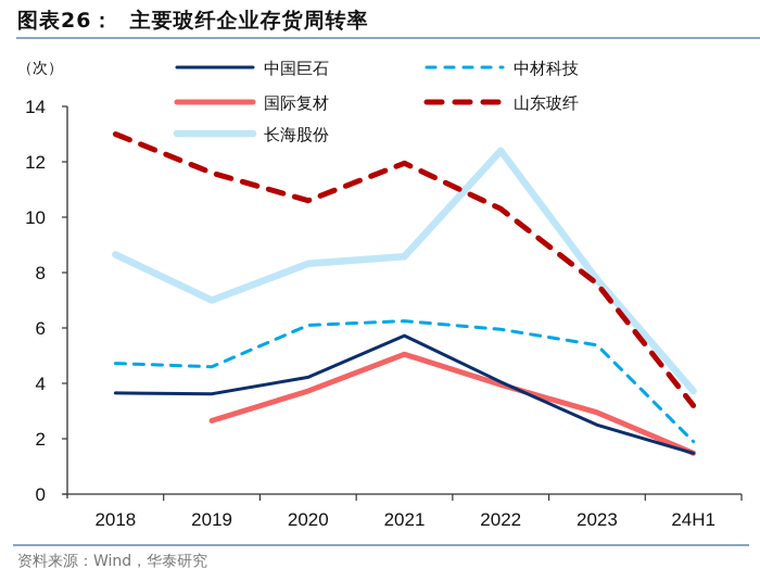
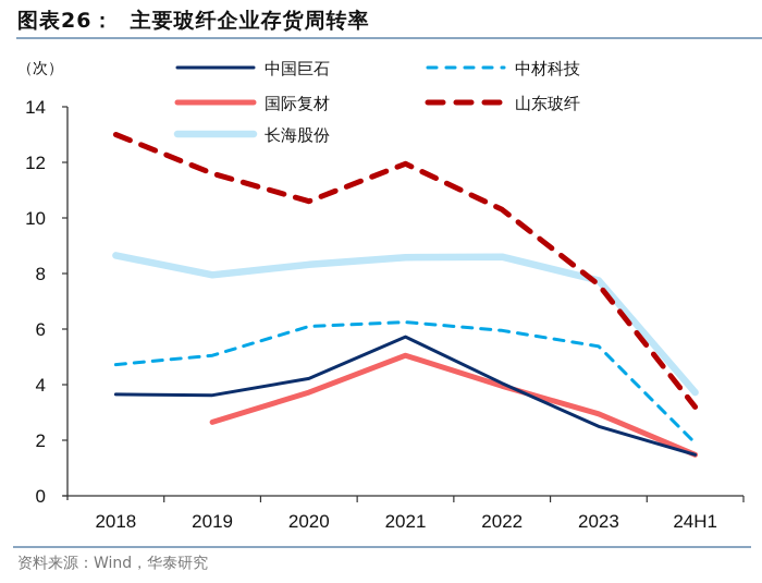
中材科技/2019: 4.6 -> 5.0
长海股份/2019: 7.0 -> 8.0
长海股份/2022: 12.4 -> 8.6
